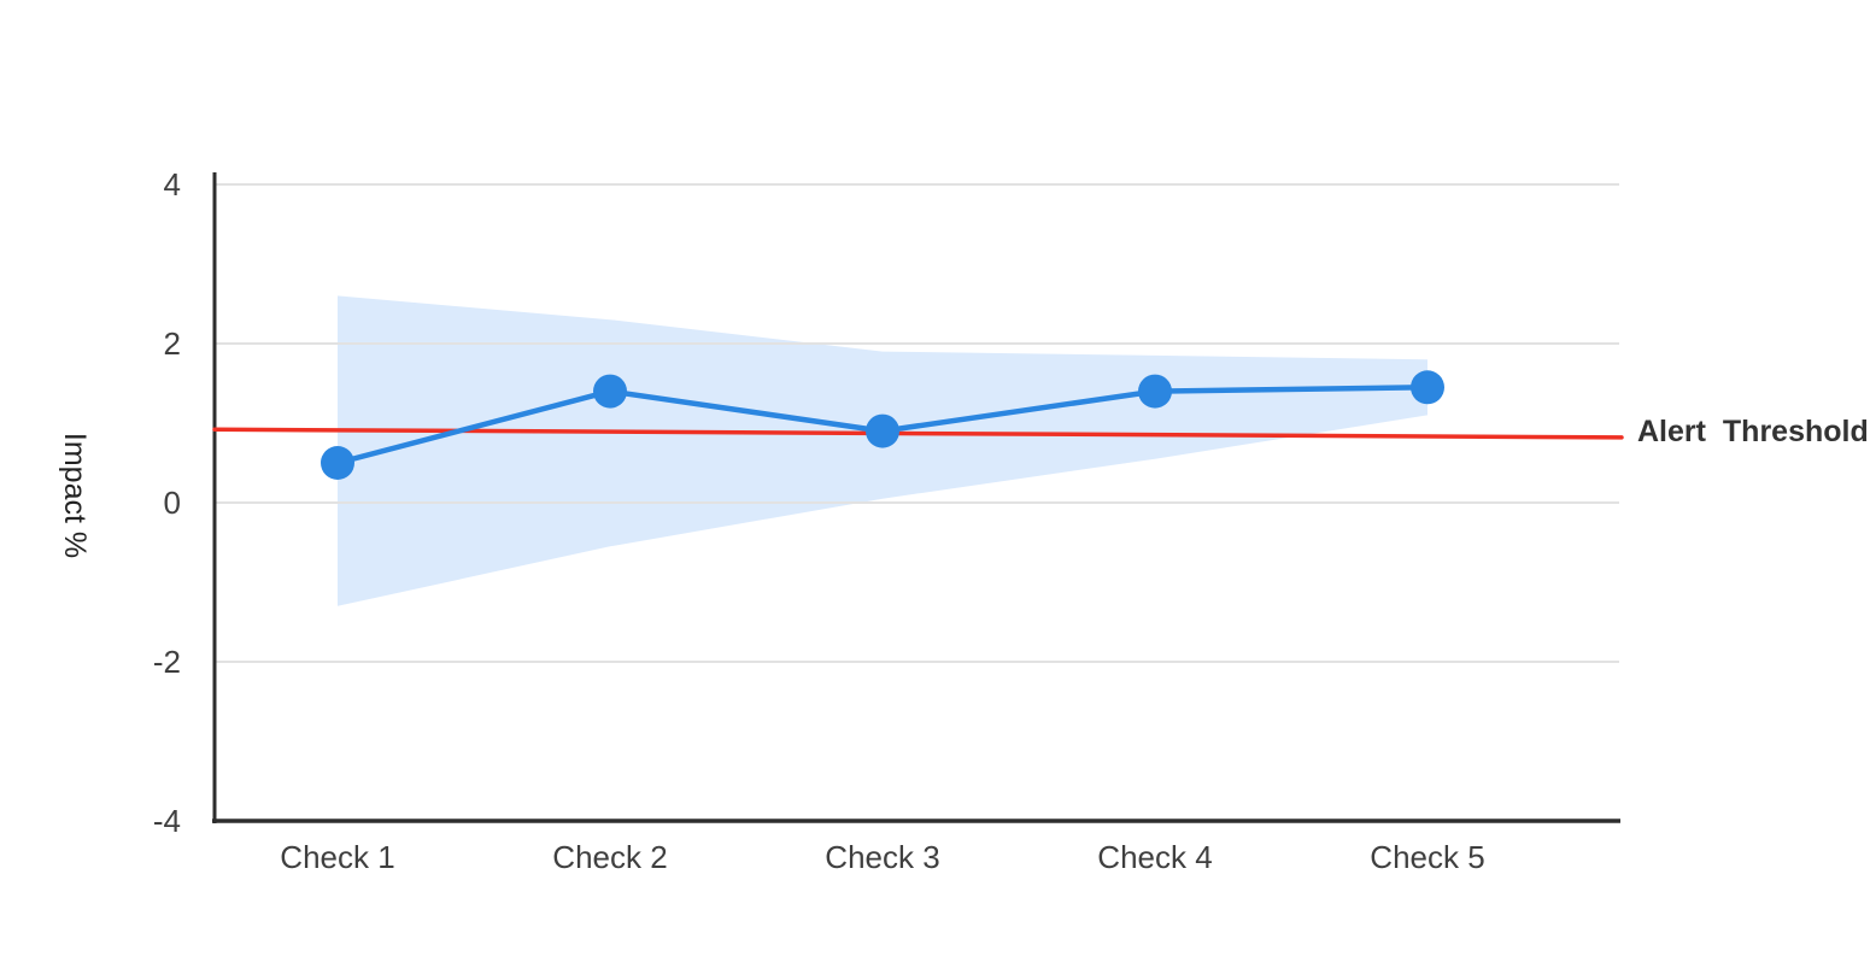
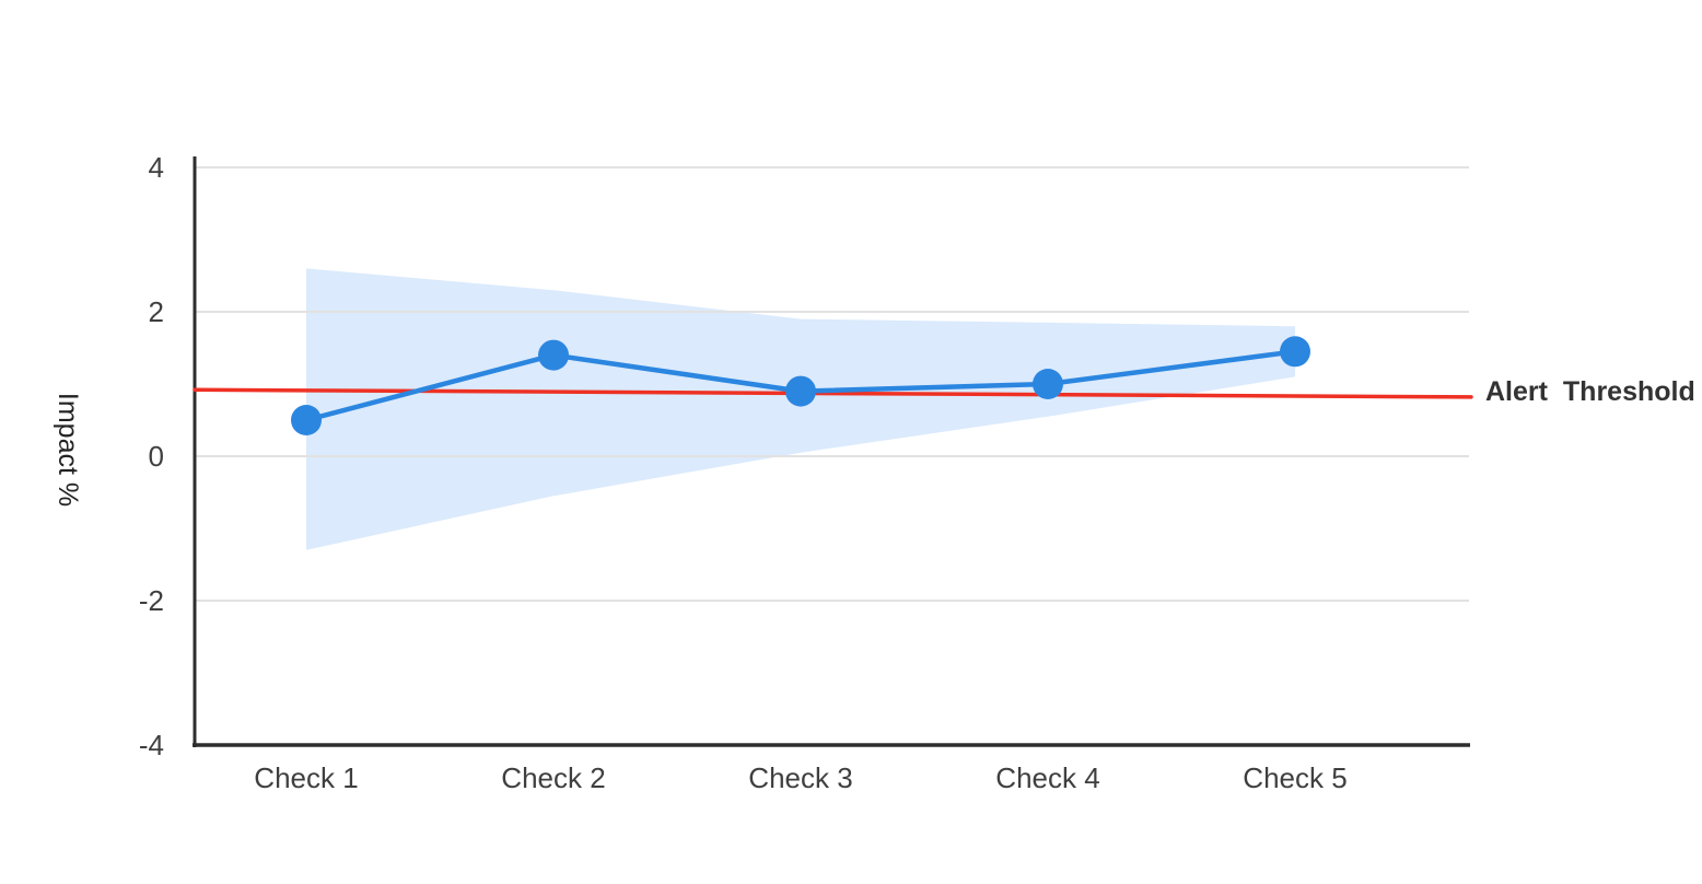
Check 4: 1.4 -> 1.0
